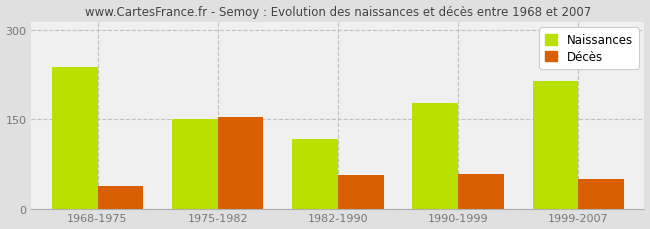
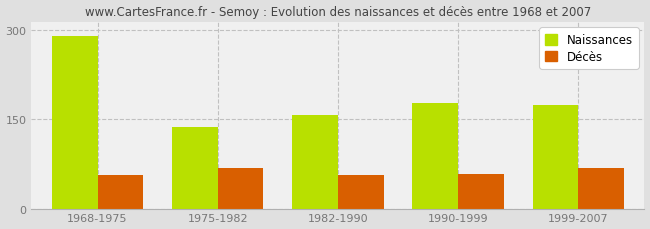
Naissances/1968-1975: 238 -> 290
Décès/1968-1975: 38 -> 57
Naissances/1975-1982: 150 -> 138
Décès/1975-1982: 154 -> 68
Naissances/1982-1990: 118 -> 158
Naissances/1999-2007: 214 -> 175
Décès/1999-2007: 50 -> 68
